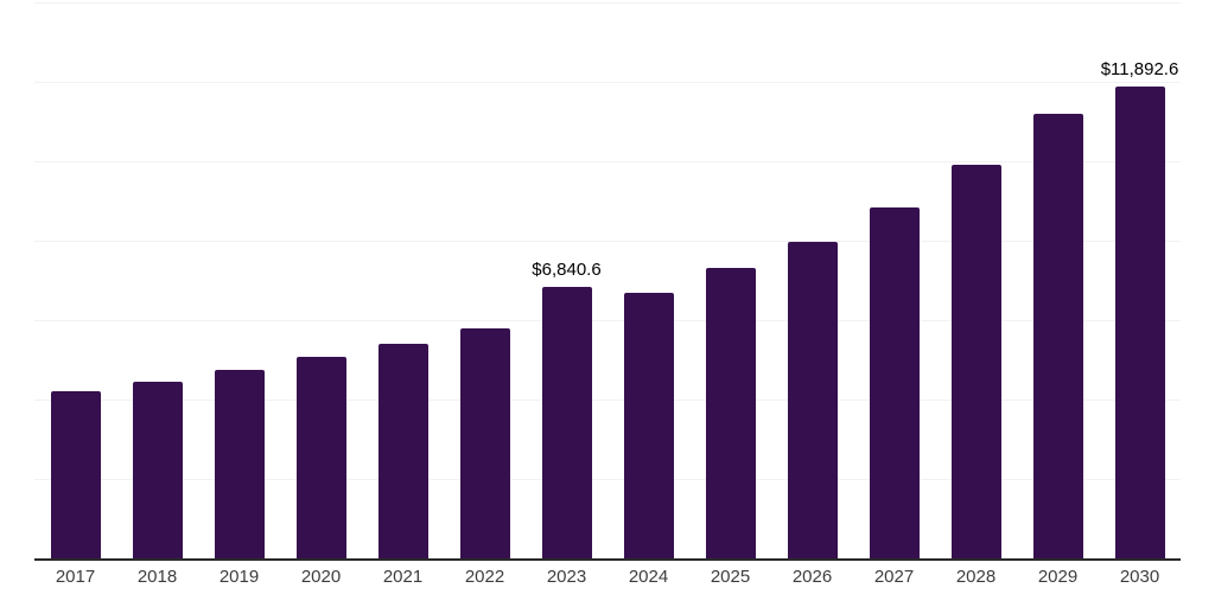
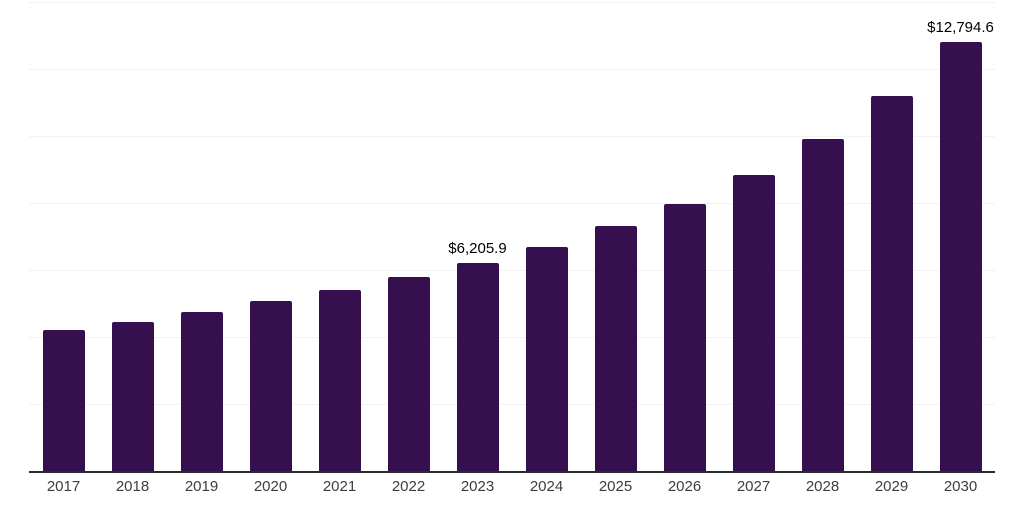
2023: $6,840.6 -> $6,205.9
2030: $11,892.6 -> $12,794.6
